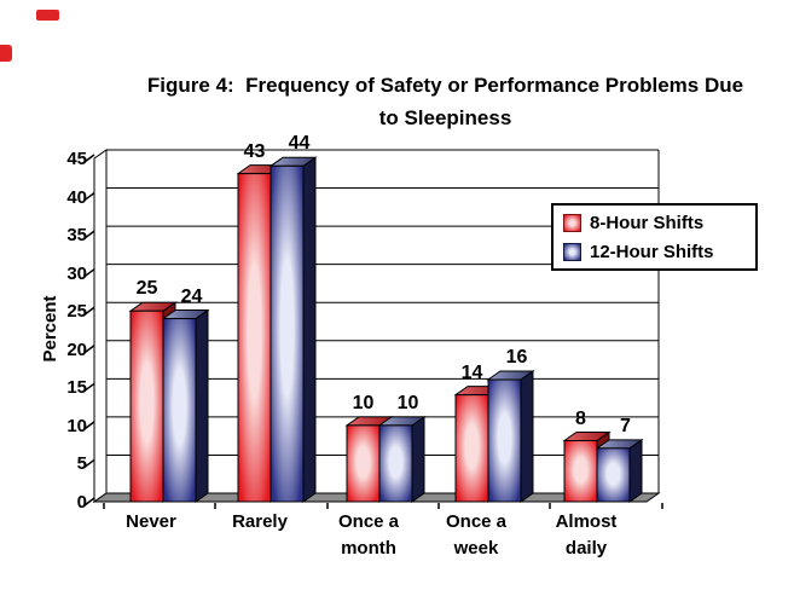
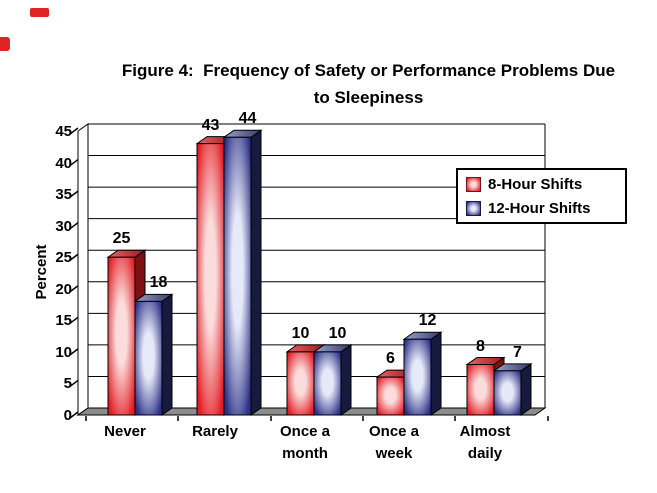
12-Hour Shifts/Never: 24 -> 18
8-Hour Shifts/Once a week: 14 -> 6
12-Hour Shifts/Once a week: 16 -> 12
